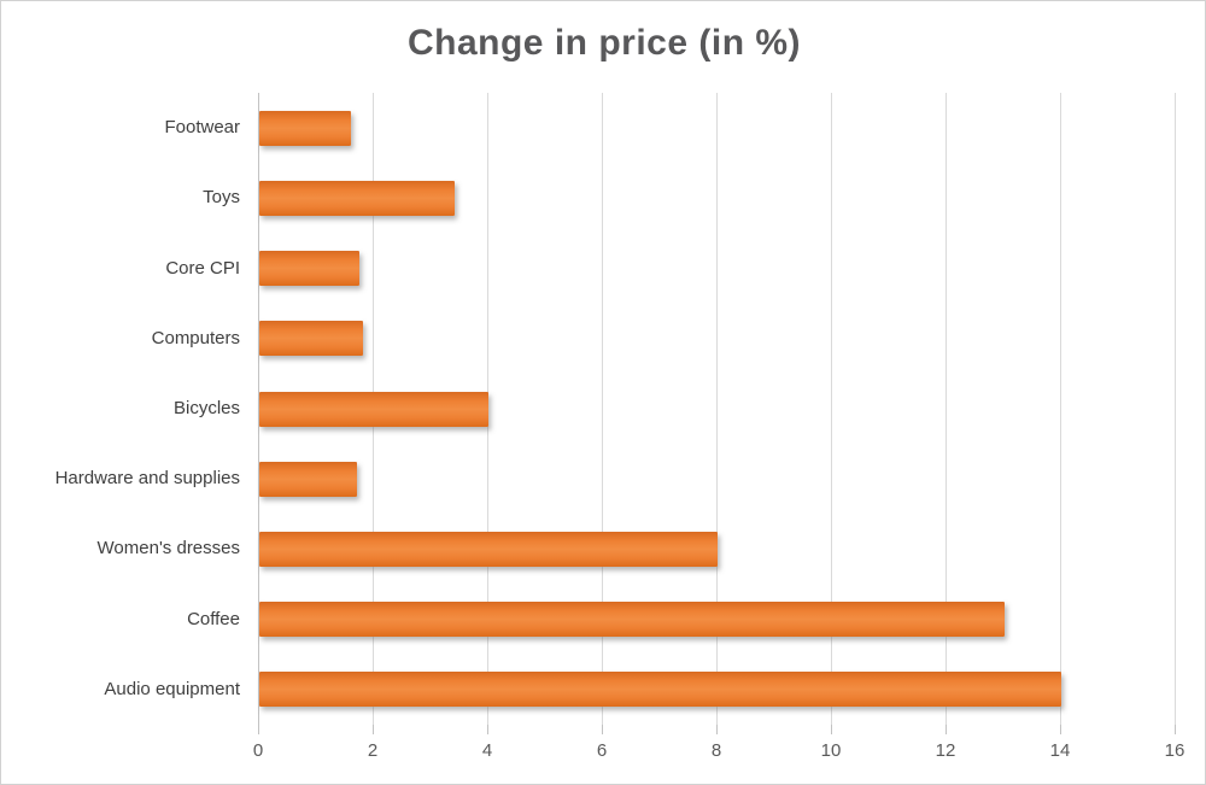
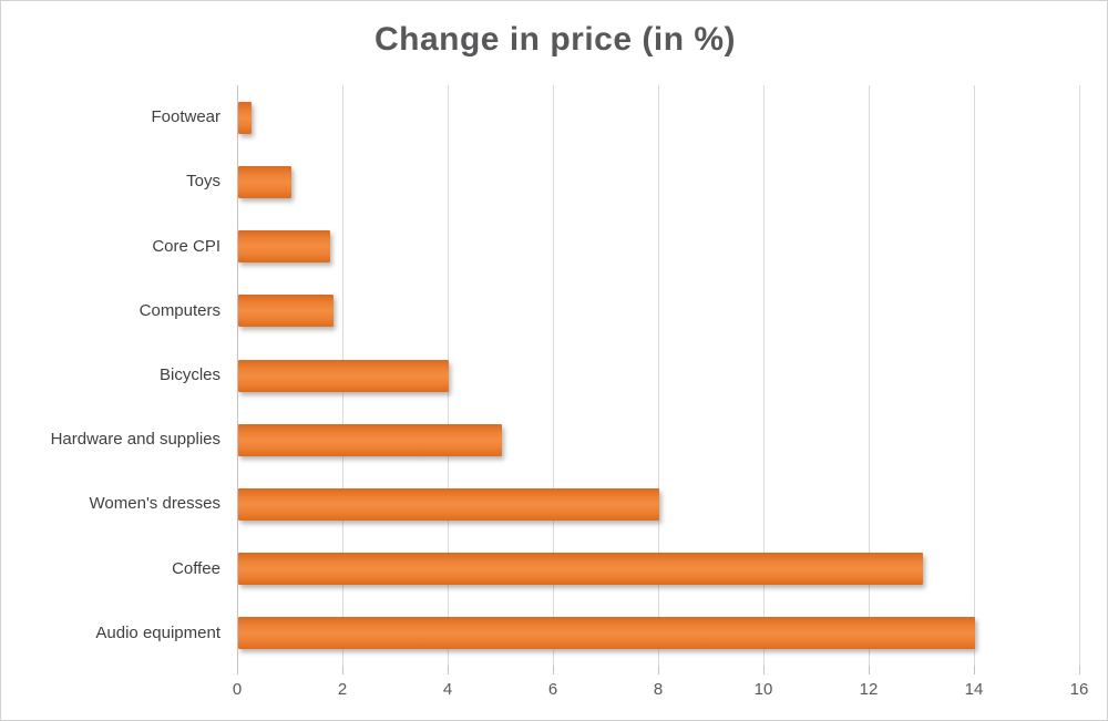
Footwear: 1.6 -> 0.2
Toys: 3.4 -> 1.0
Hardware and supplies: 1.7 -> 5.0
